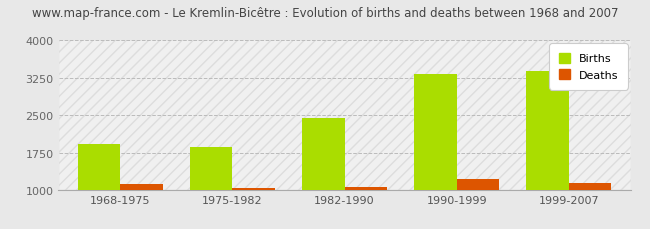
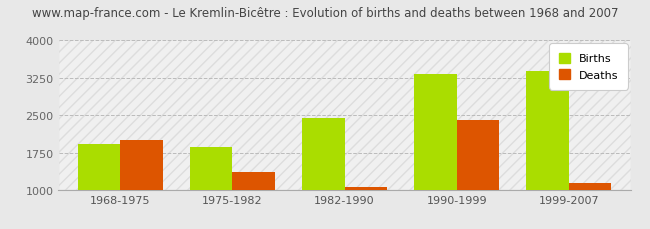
Deaths/1968-1975: 1110 -> 2000
Deaths/1975-1982: 1030 -> 1350
Deaths/1990-1999: 1210 -> 2400
